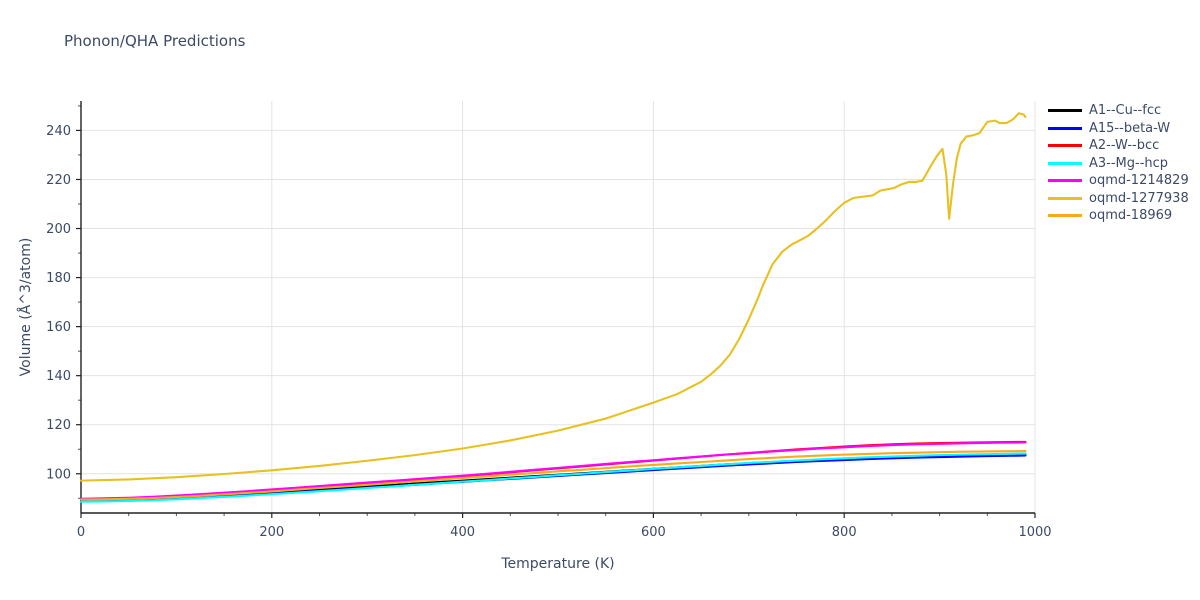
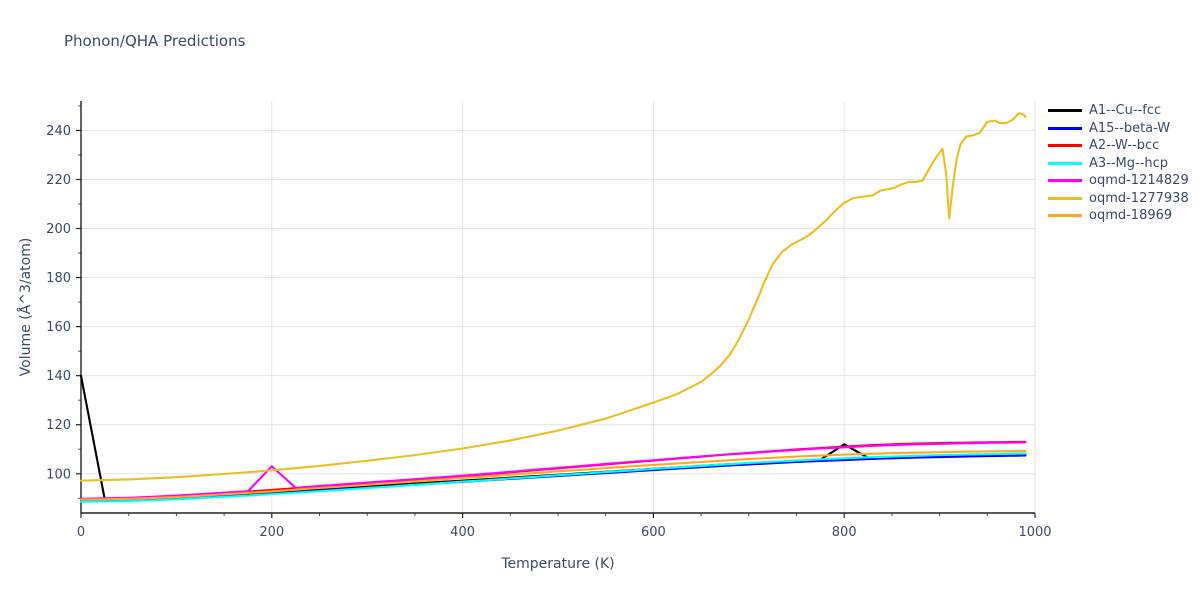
A1--Cu--fcc/0: 89 -> 140
oqmd-1214829/200: 94 -> 103
A1--Cu--fcc/800: 106 -> 112
